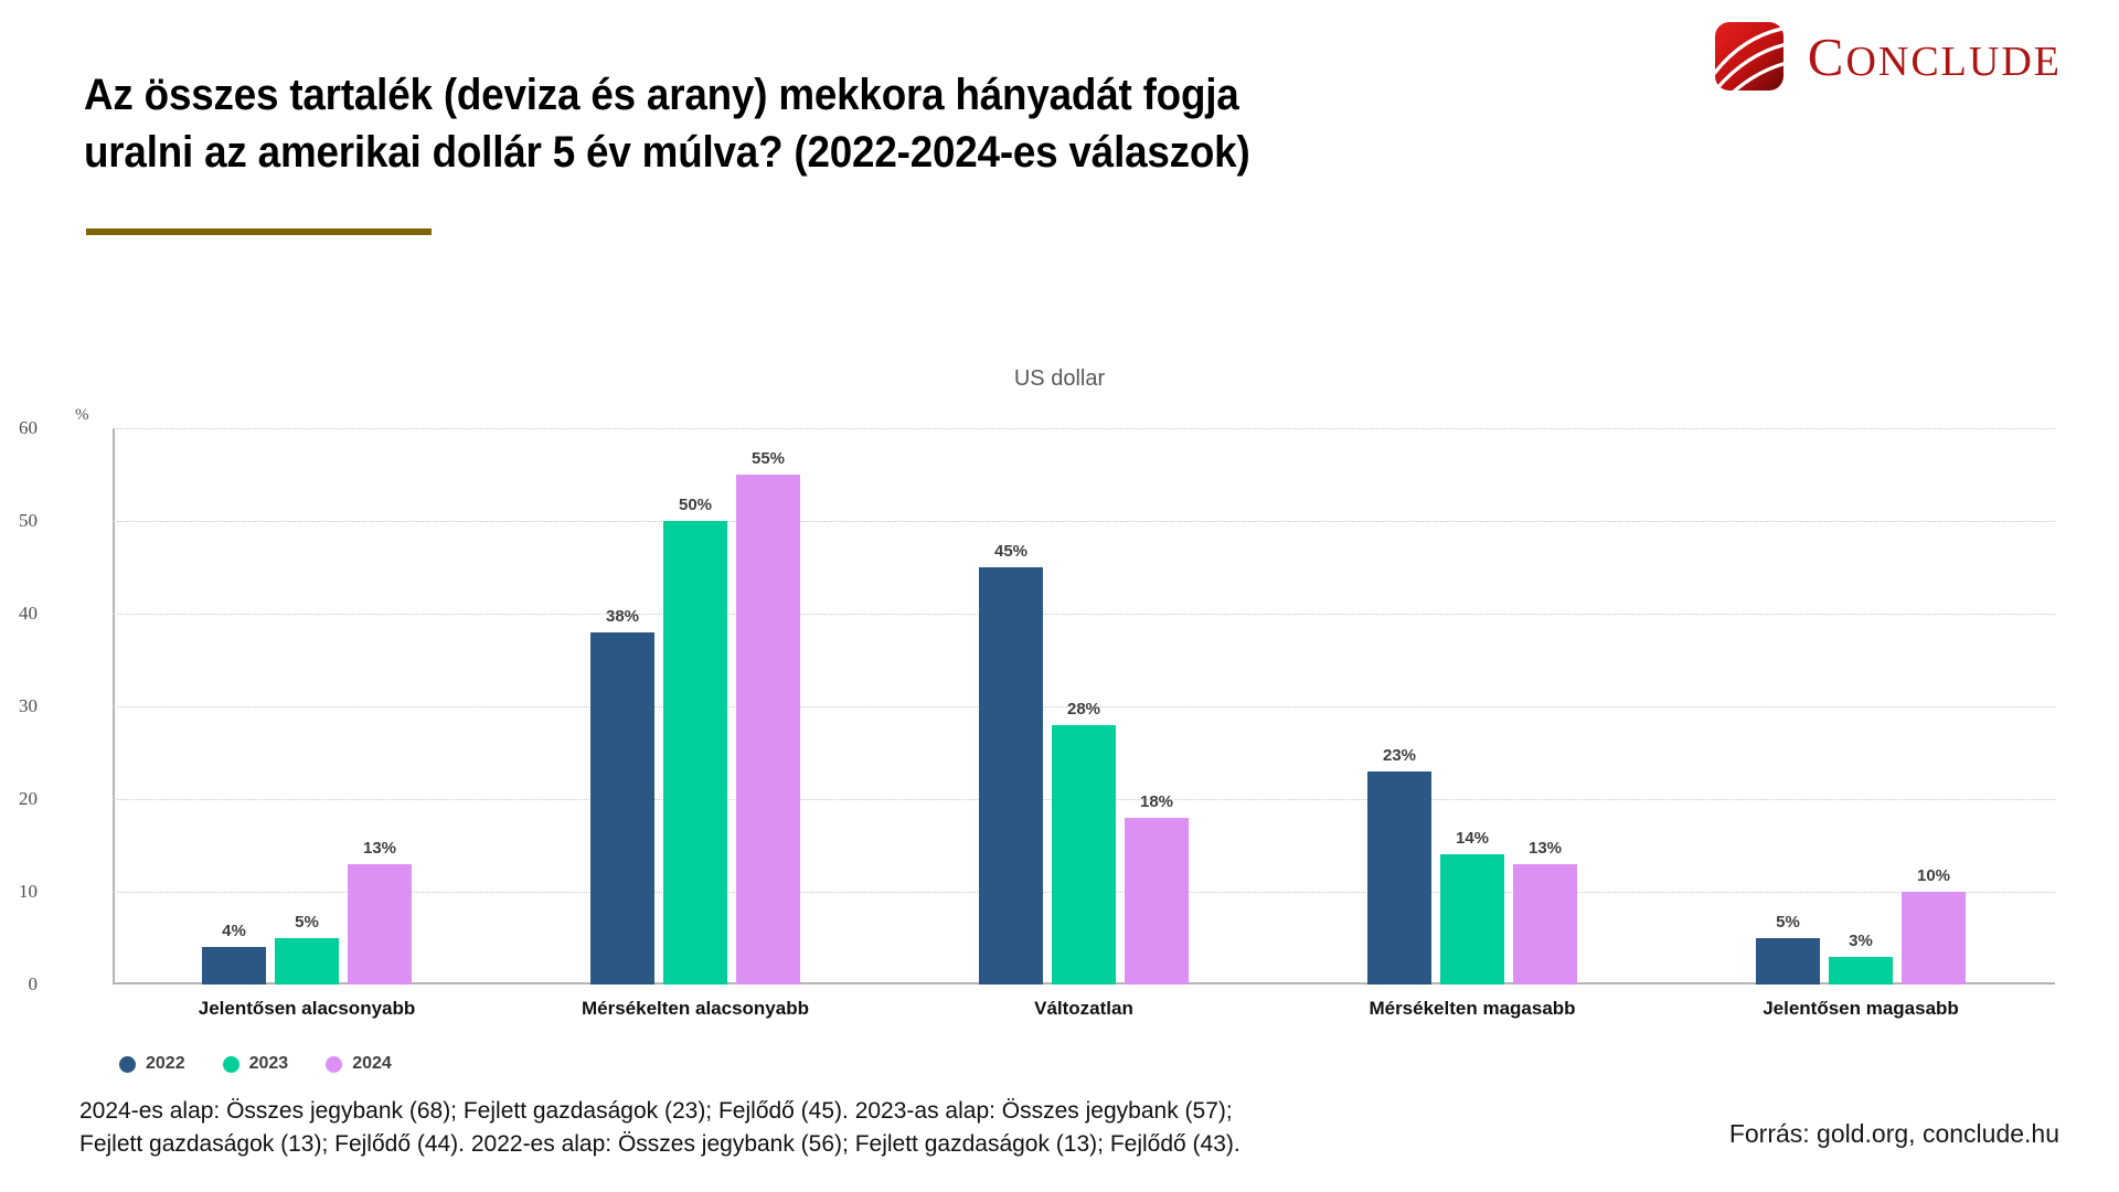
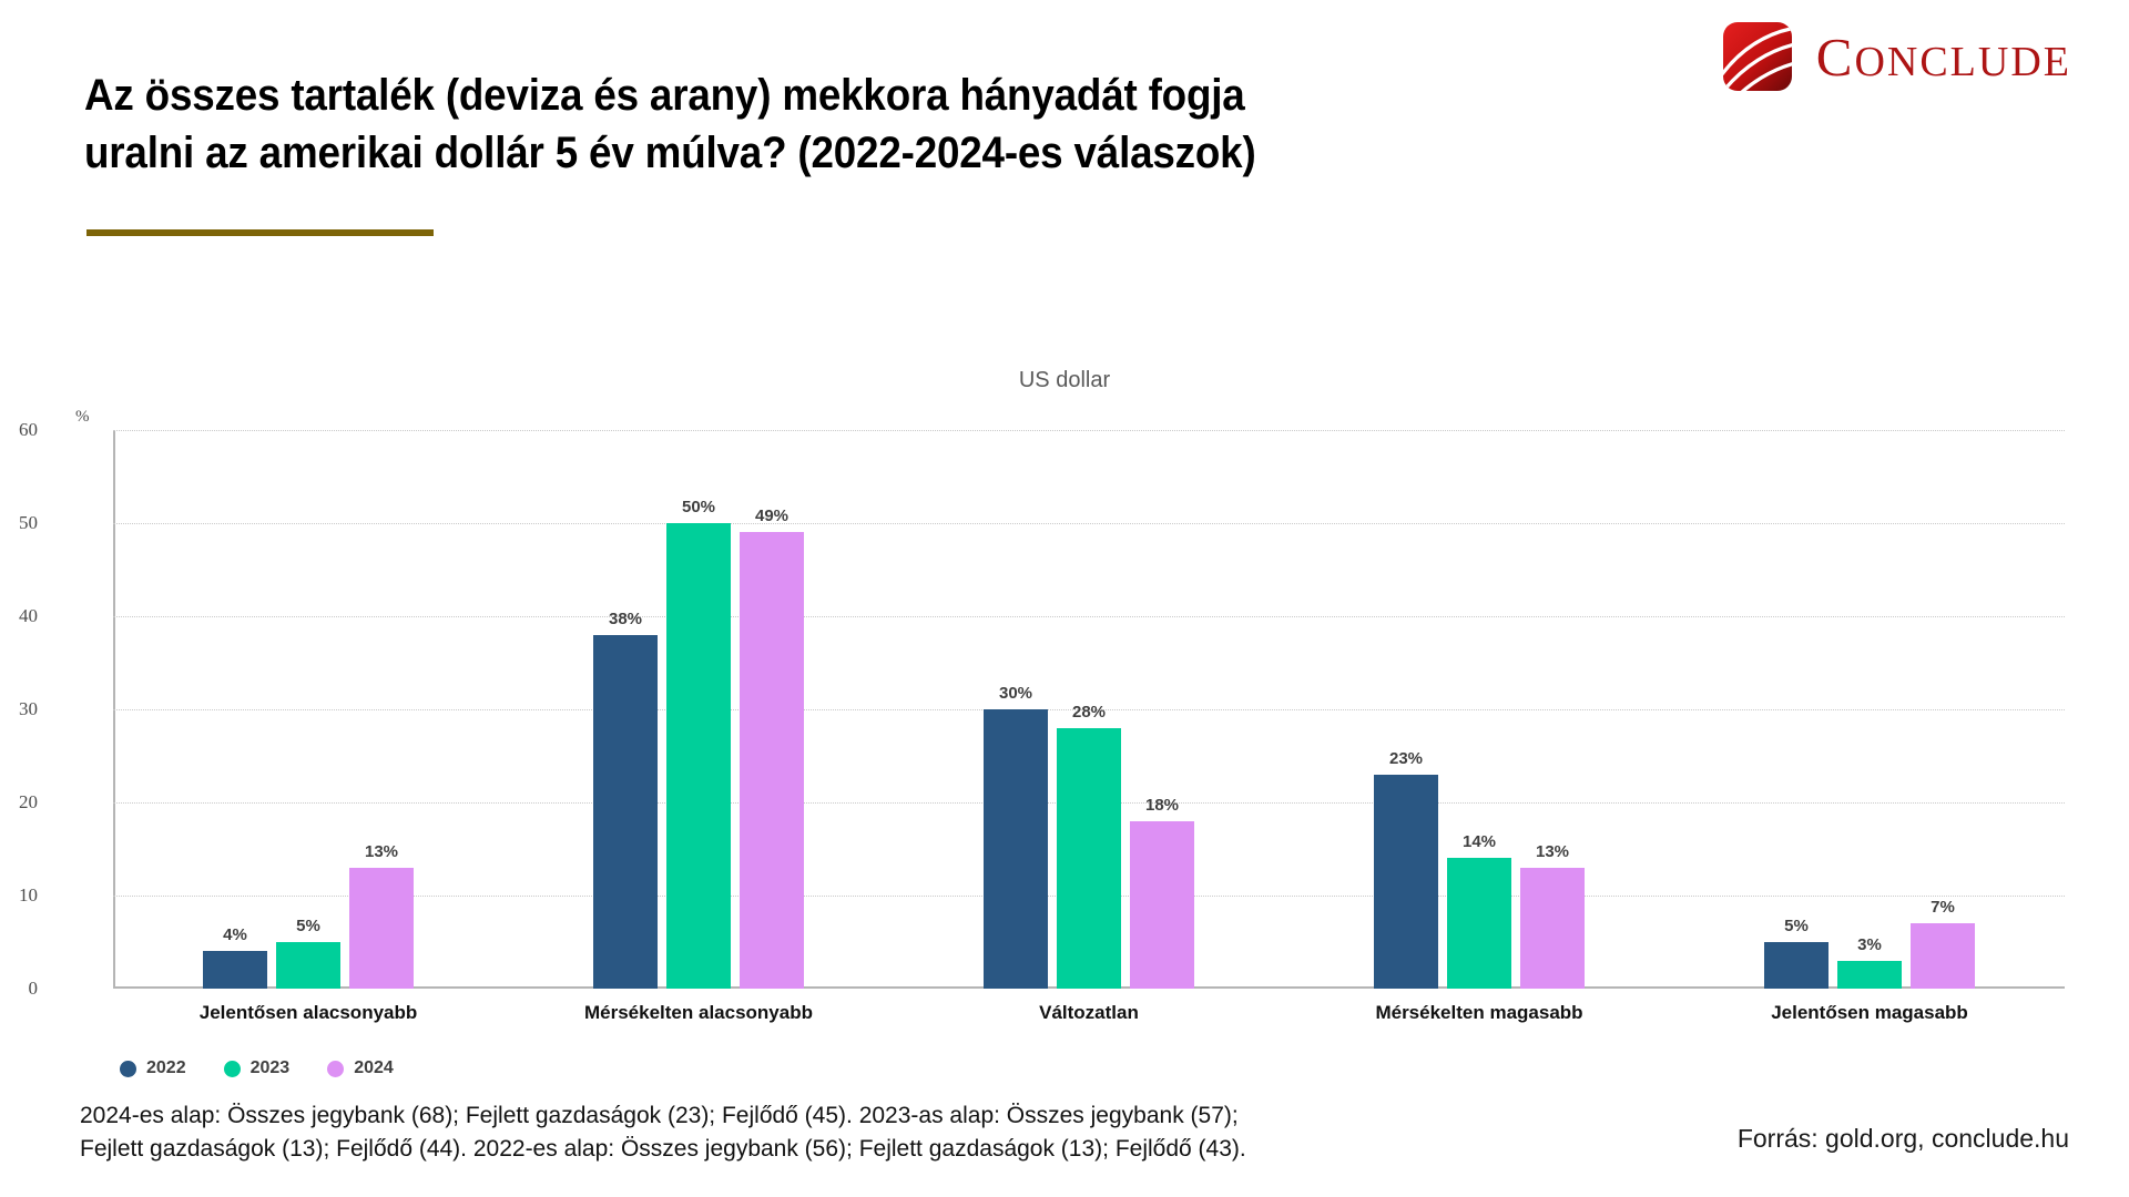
2024/Mérsékelten alacsonyabb: 55% -> 49%
2022/Változatlan: 45% -> 30%
2024/Jelentősen magasabb: 10% -> 7%
